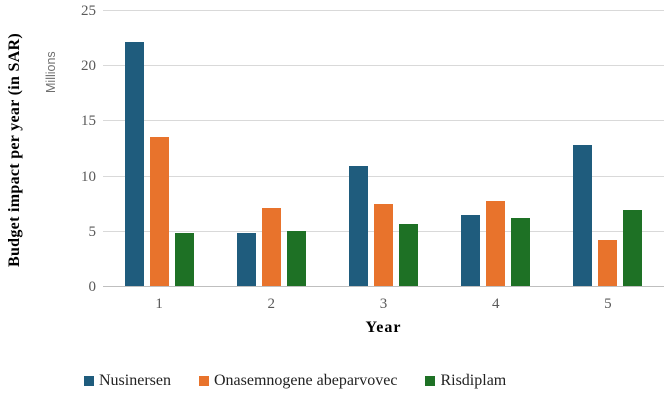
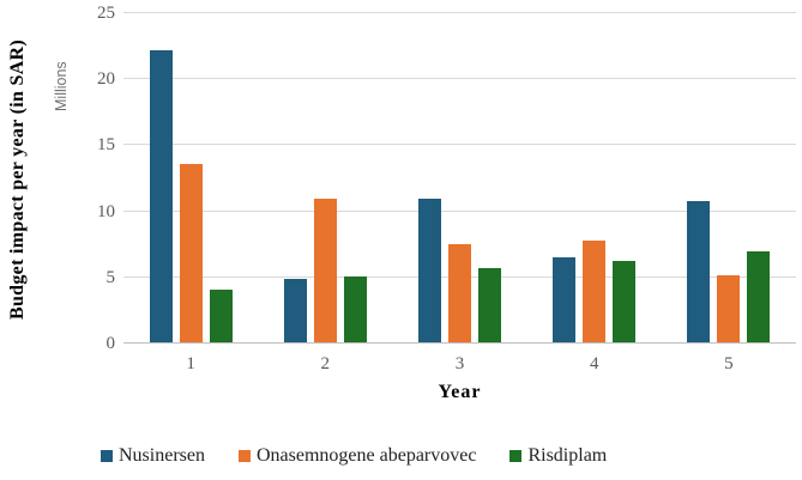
Risdiplam/1: 4.8 -> 4.0
Onasemnogene abeparvovec/2: 7.1 -> 10.9
Nusinersen/5: 12.8 -> 10.7
Onasemnogene abeparvovec/5: 4.2 -> 5.1
